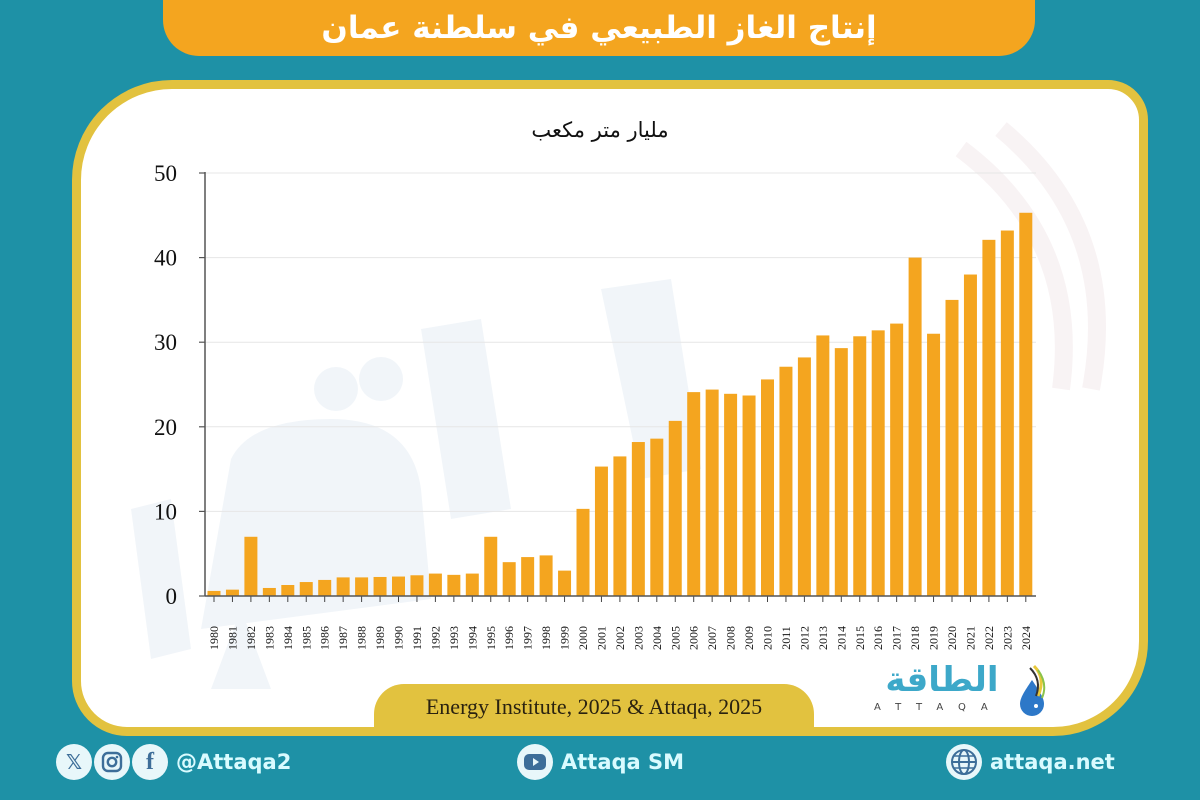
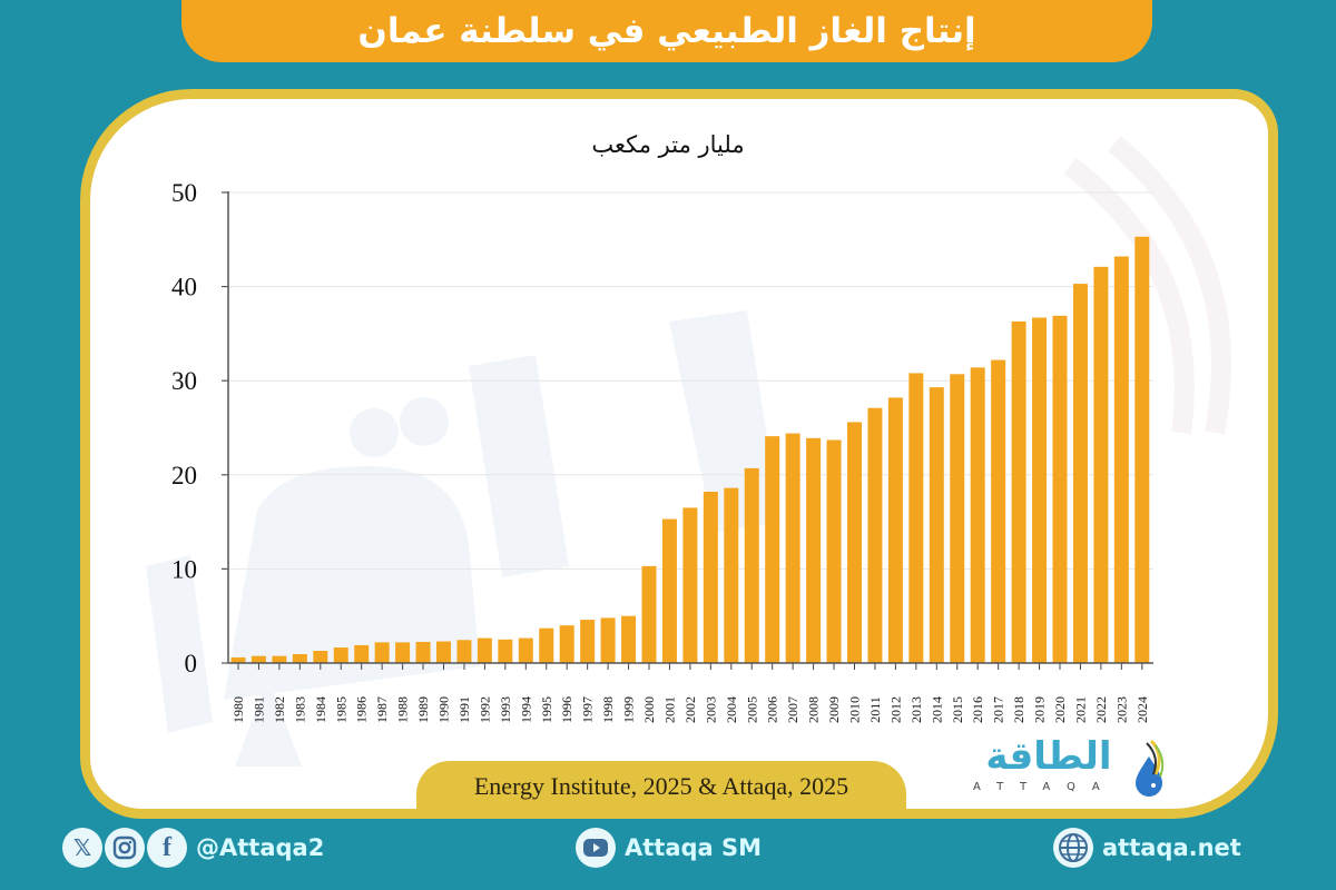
1982: 7 -> 1
1995: 7 -> 4
1999: 3 -> 5
2018: 40 -> 36
2019: 31 -> 37
2020: 35 -> 37
2021: 38 -> 40
